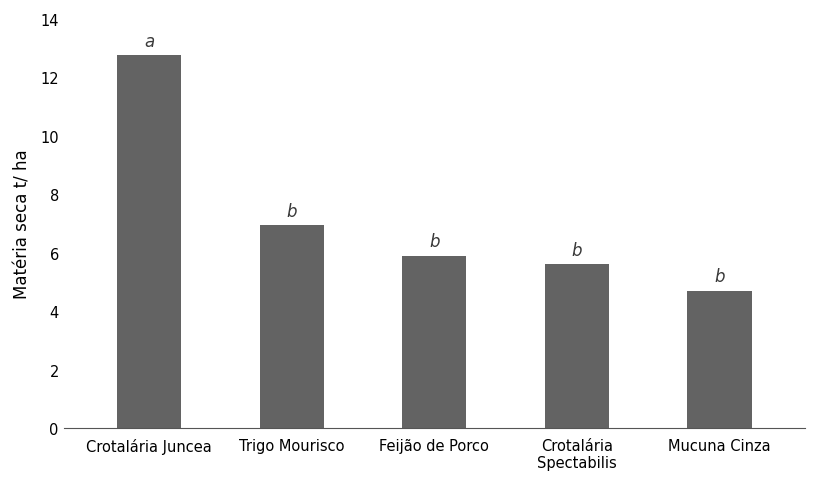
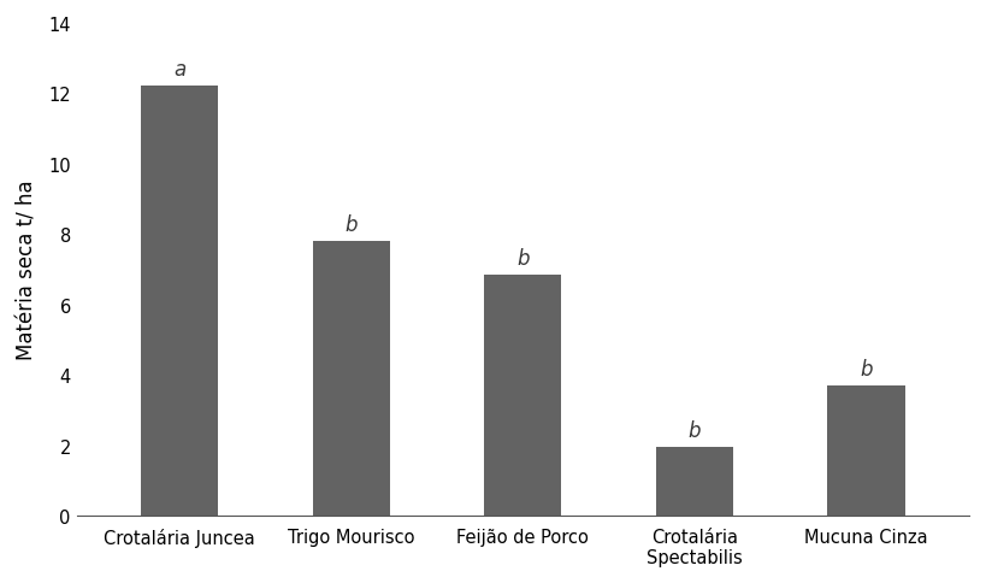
Crotalária Juncea: 12.75 -> 12.20
Trigo Mourisco: 6.95 -> 7.80
Feijão de Porco: 5.90 -> 6.85
Crotalária Spectabilis: 5.60 -> 1.95
Mucuna Cinza: 4.70 -> 3.70
